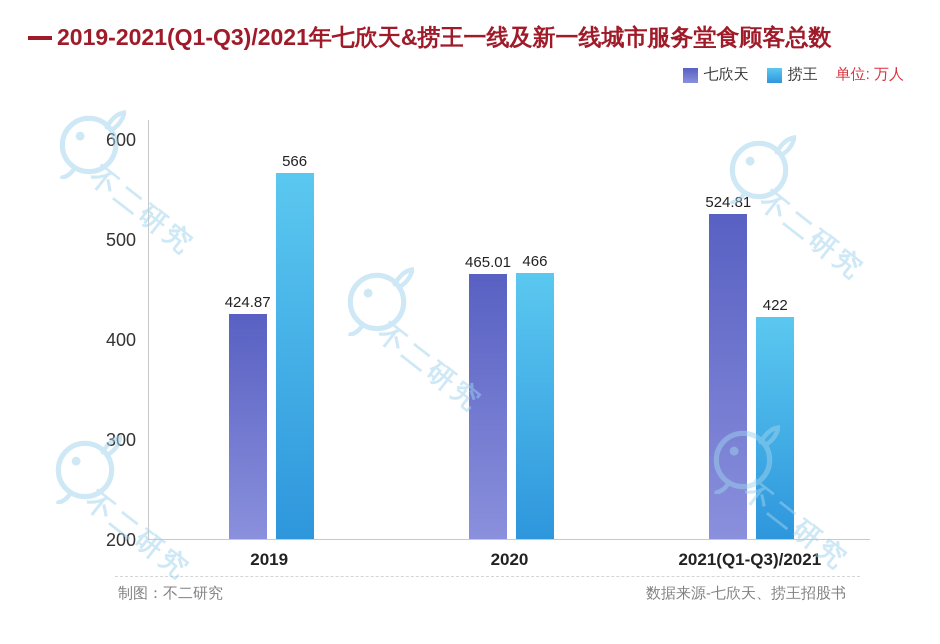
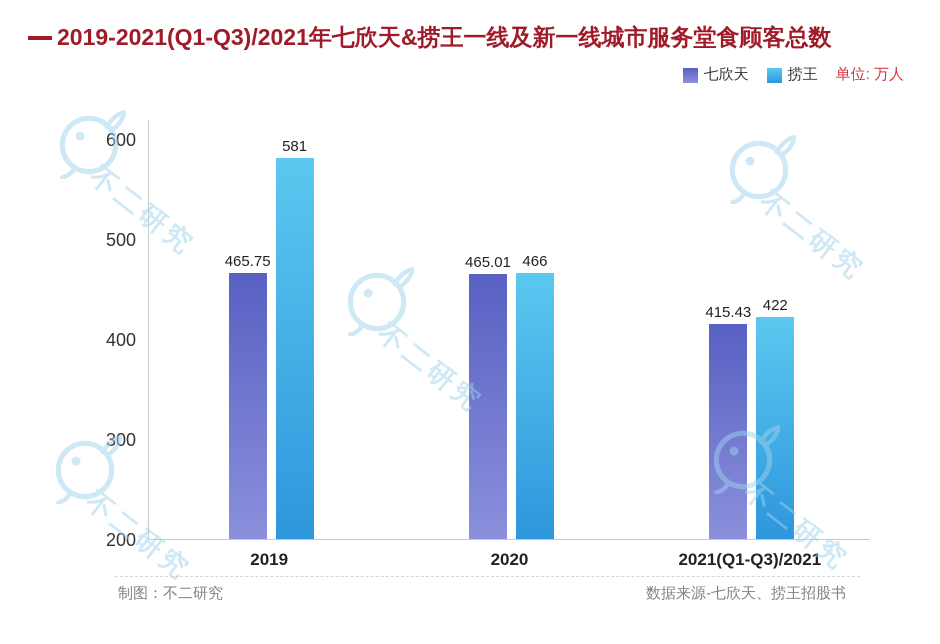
七欣天/2019: 424.87 -> 465.75
捞王/2019: 566 -> 581
七欣天/2021(Q1-Q3)/2021: 524.81 -> 415.43
